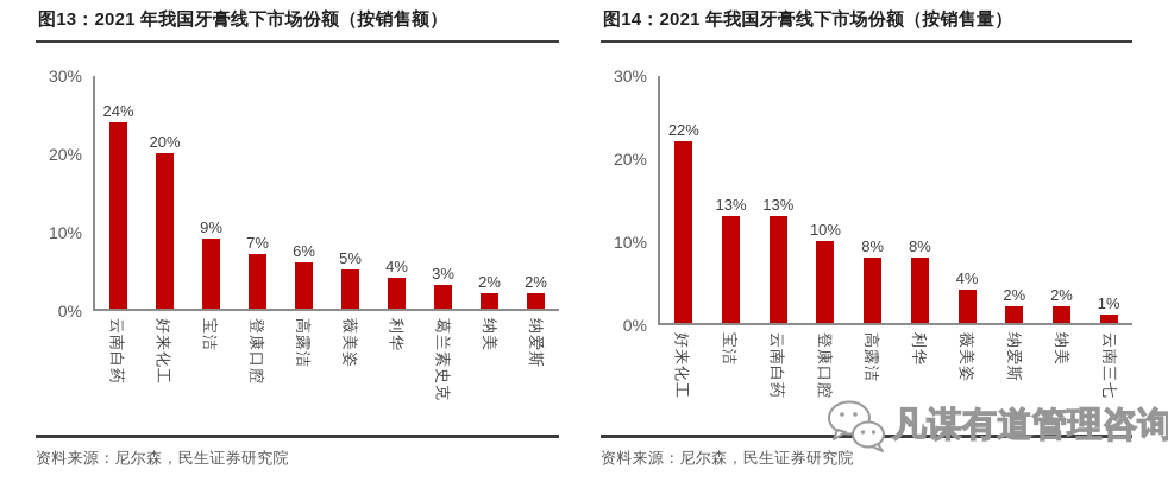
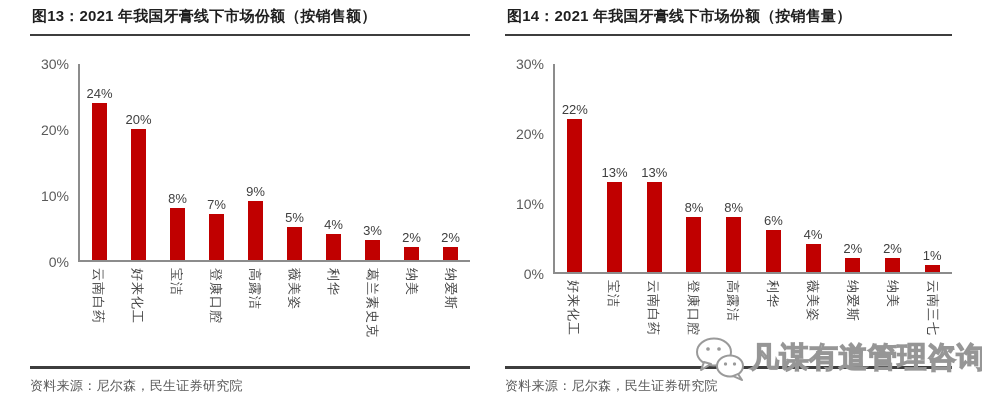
图13：2021 年我国牙膏线下市场份额（按销售额）/宝洁: 9% -> 8%
图13：2021 年我国牙膏线下市场份额（按销售额）/高露洁: 6% -> 9%
图14：2021 年我国牙膏线下市场份额（按销售量）/登康口腔: 10% -> 8%
图14：2021 年我国牙膏线下市场份额（按销售量）/利华: 8% -> 6%
